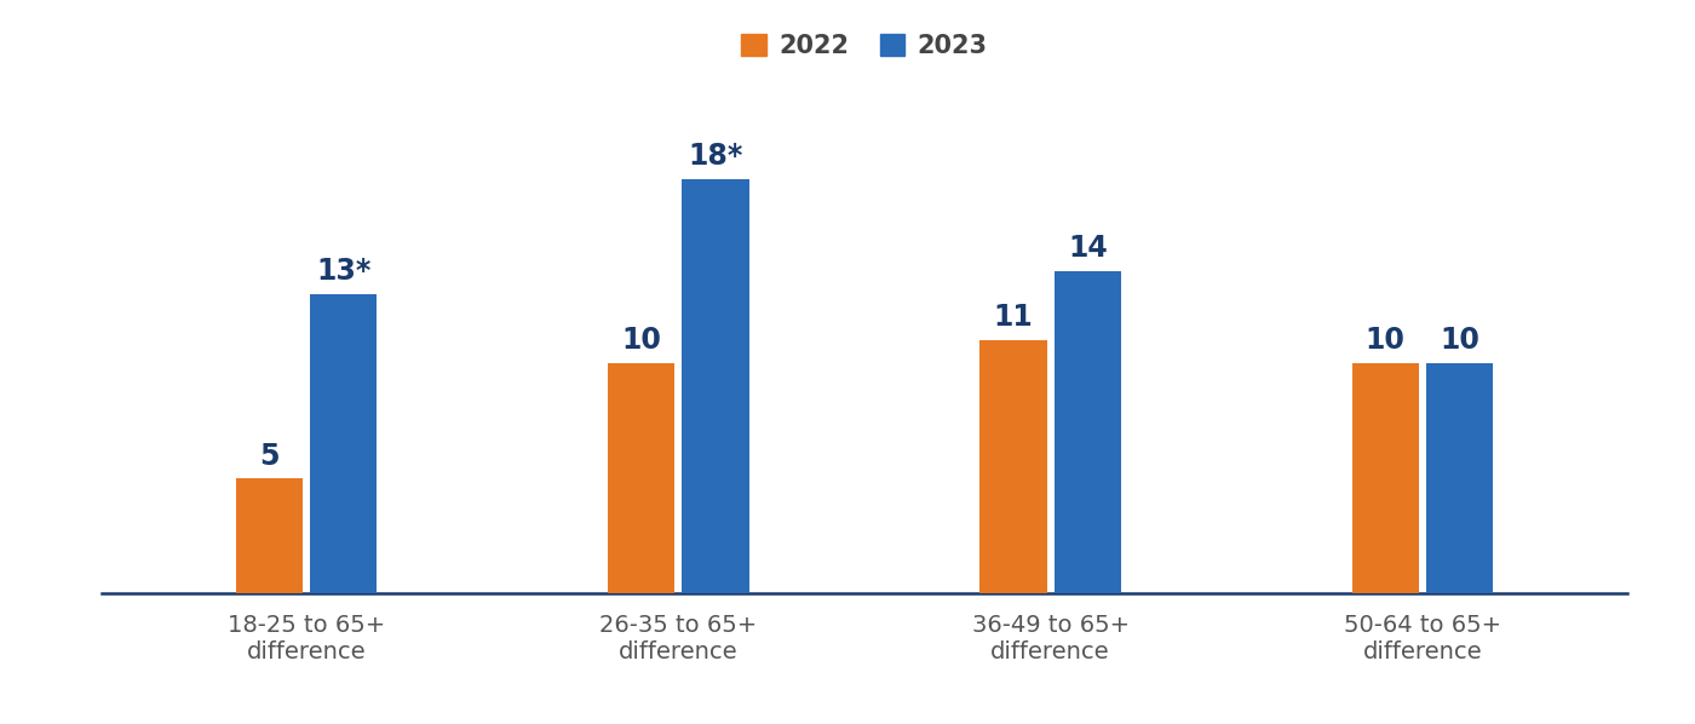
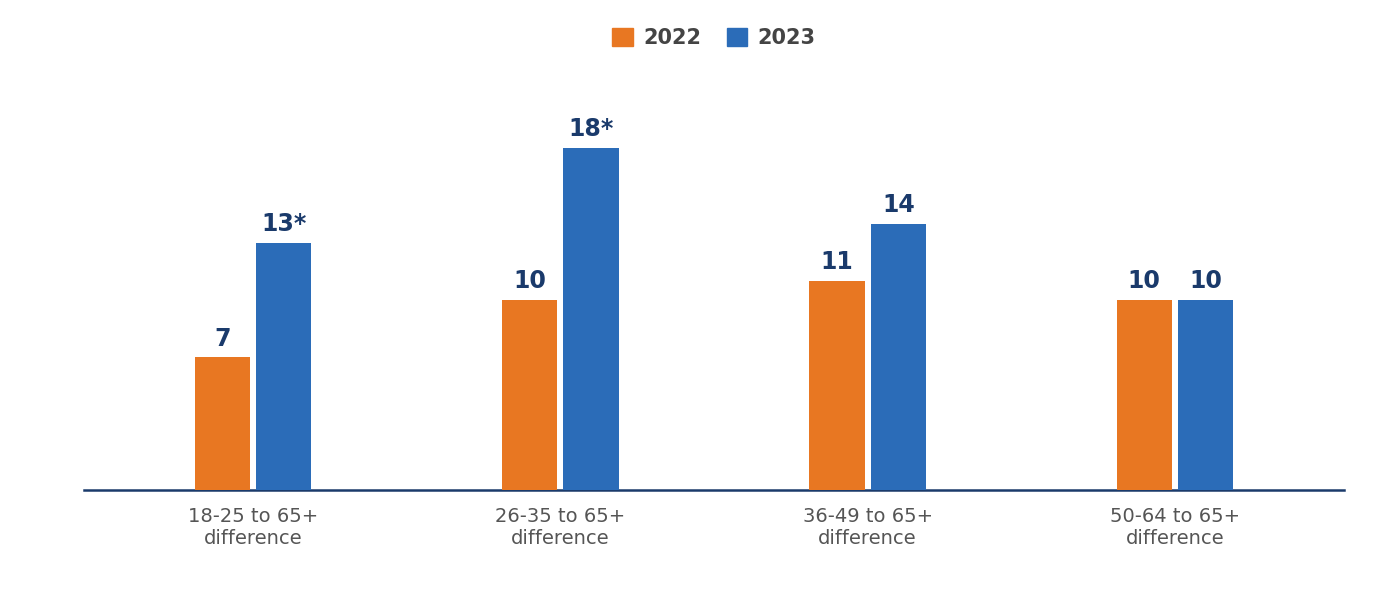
2022/18-25 to 65+ difference: 5 -> 7
